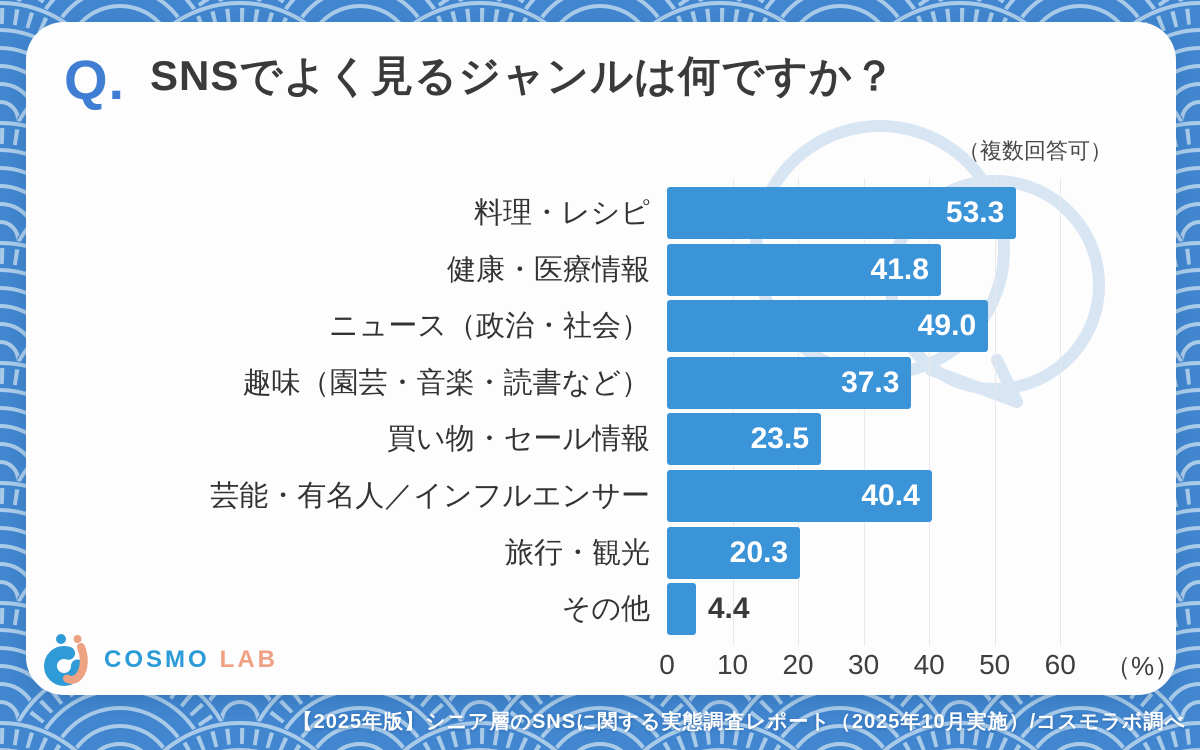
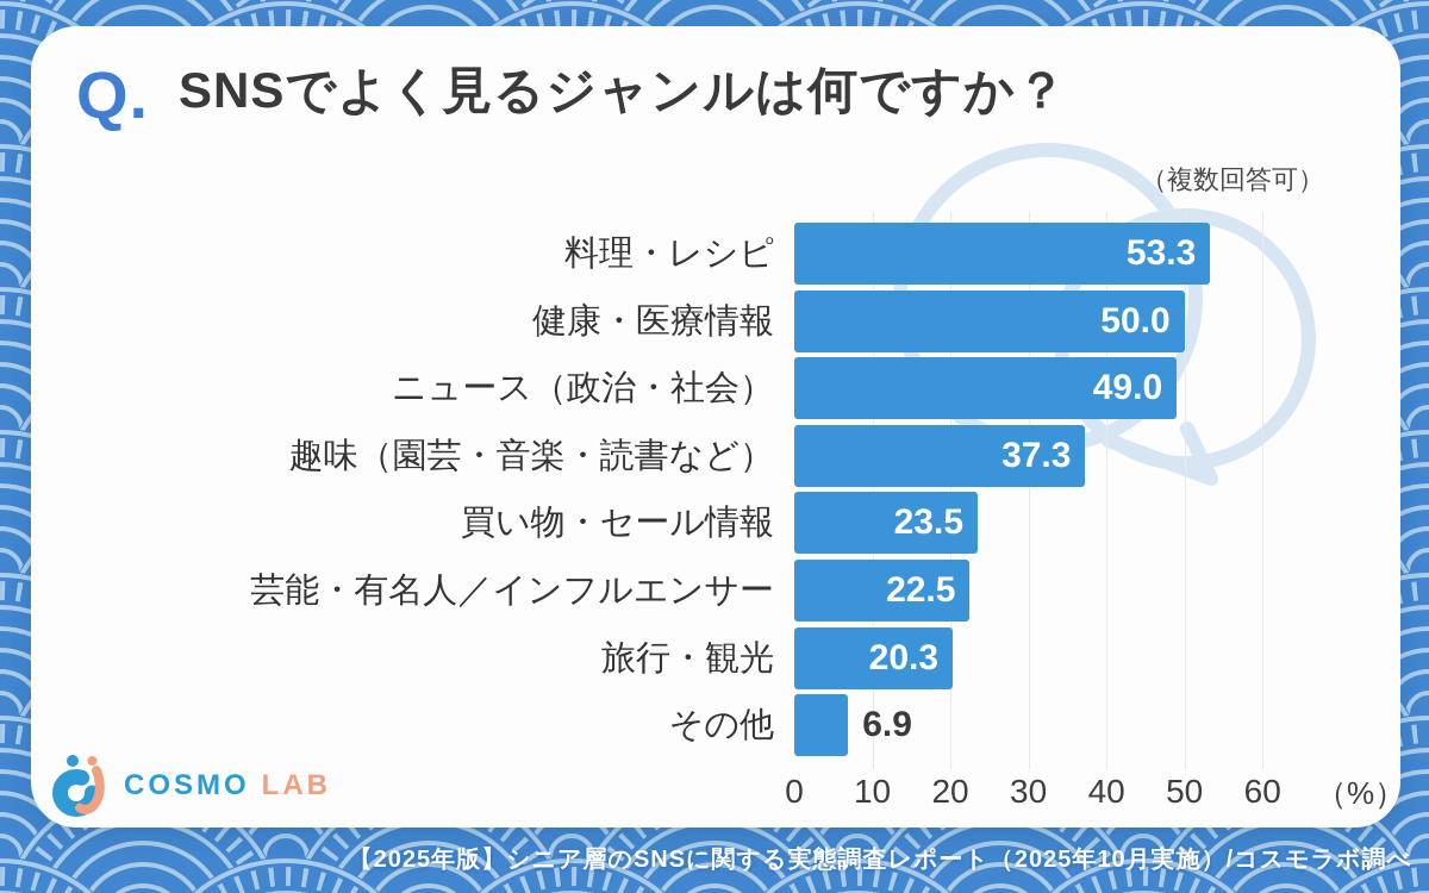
健康・医療情報: 41.8 -> 50.0
芸能・有名人／インフルエンサー: 40.4 -> 22.5
その他: 4.4 -> 6.9
